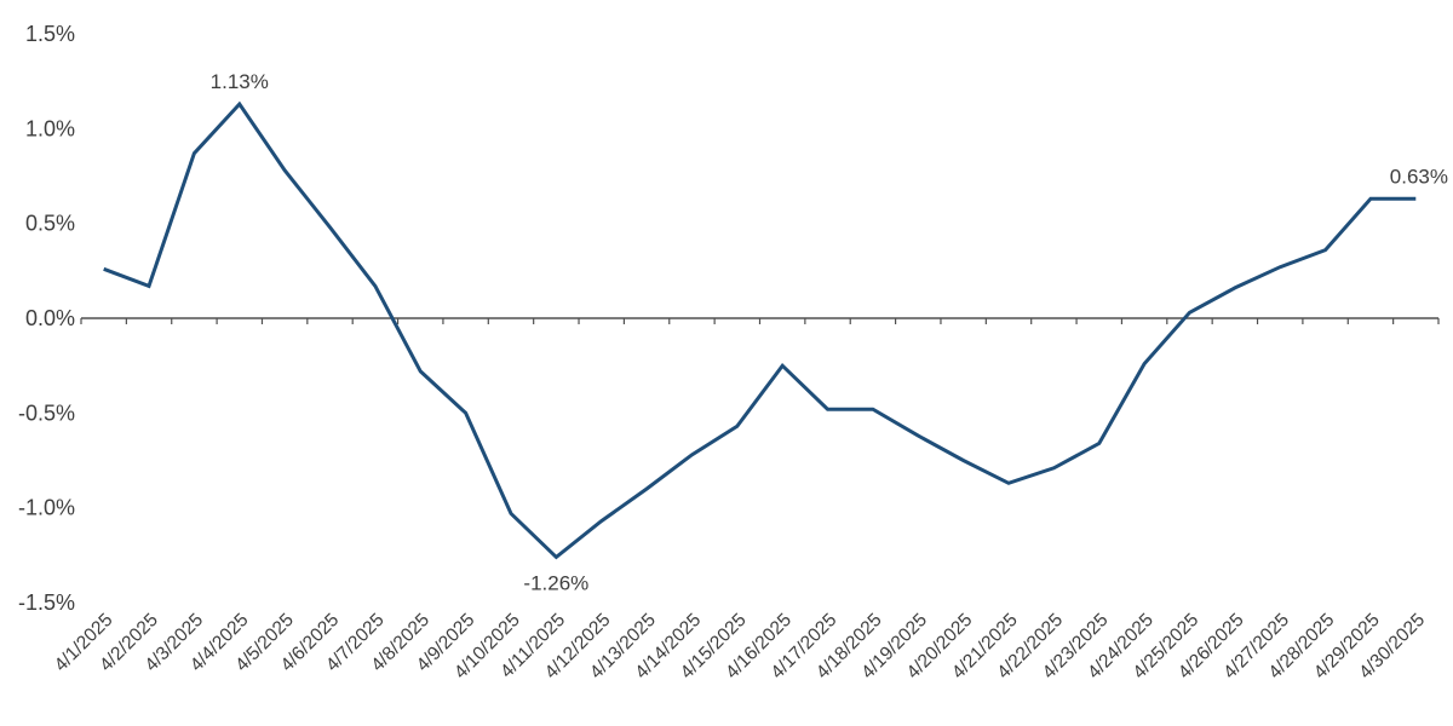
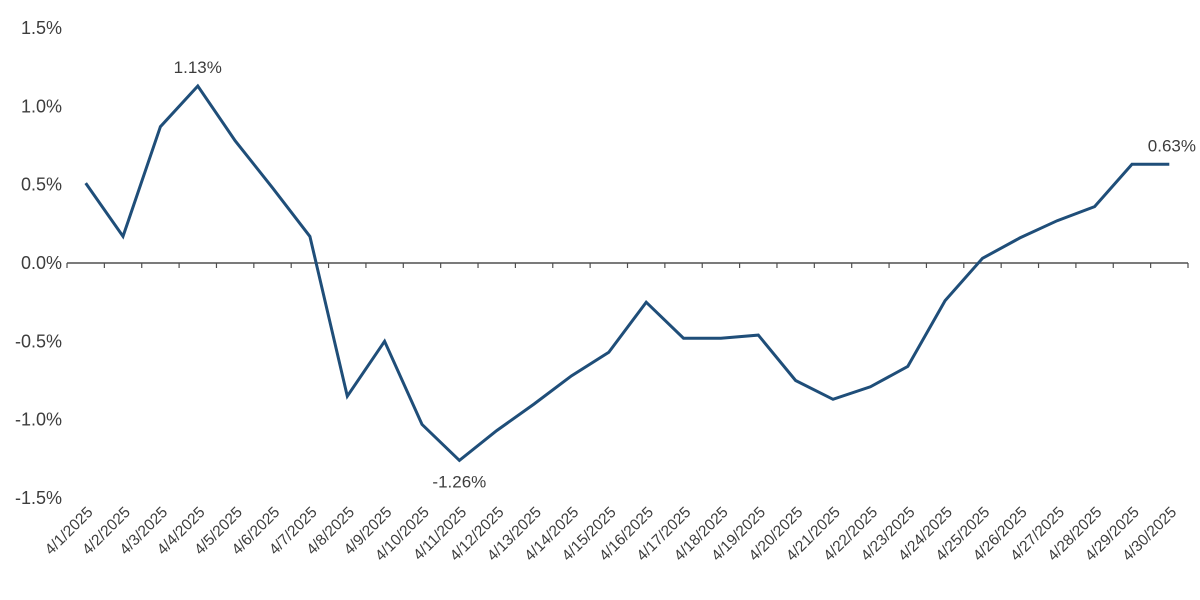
4/1/2025: 0.26% -> 0.51%
4/8/2025: -0.28% -> -0.85%
4/19/2025: -0.62% -> -0.46%
